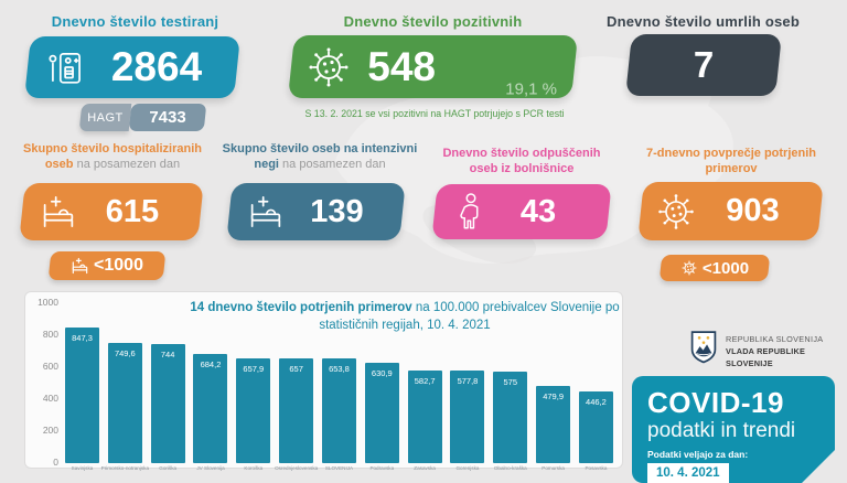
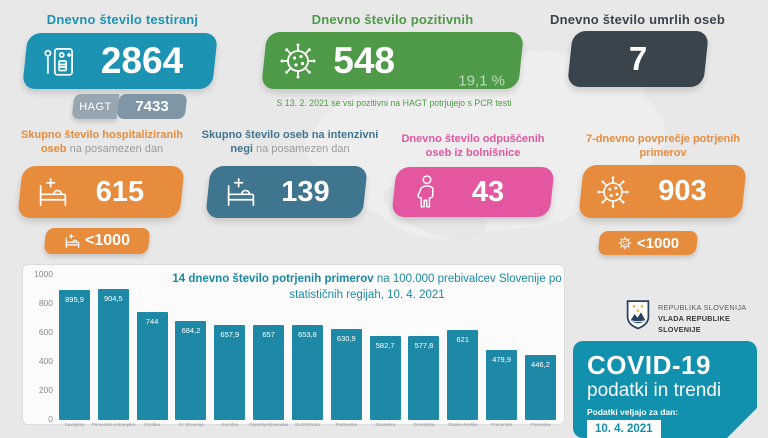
Savinjska: 847,3 -> 895,9
Primorsko-notranjska: 749,6 -> 904,5
Obalno-kraška: 575 -> 621
